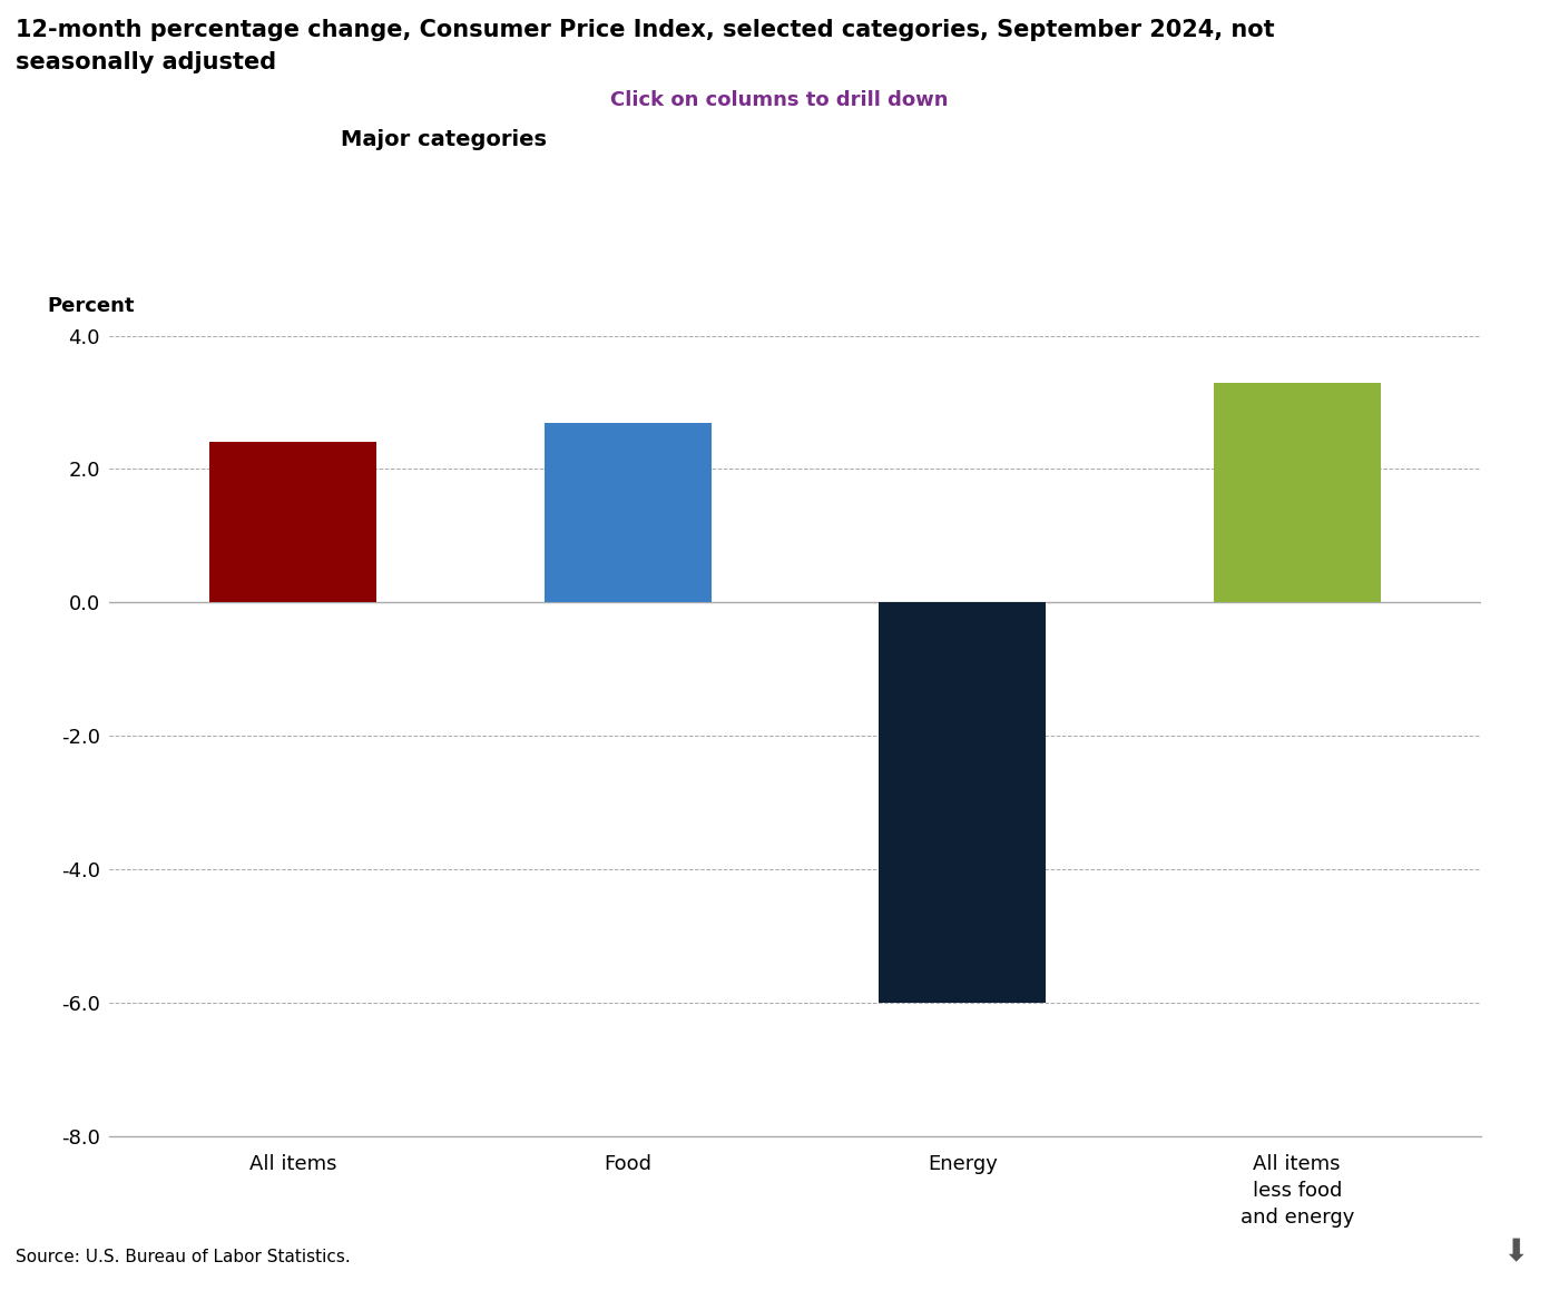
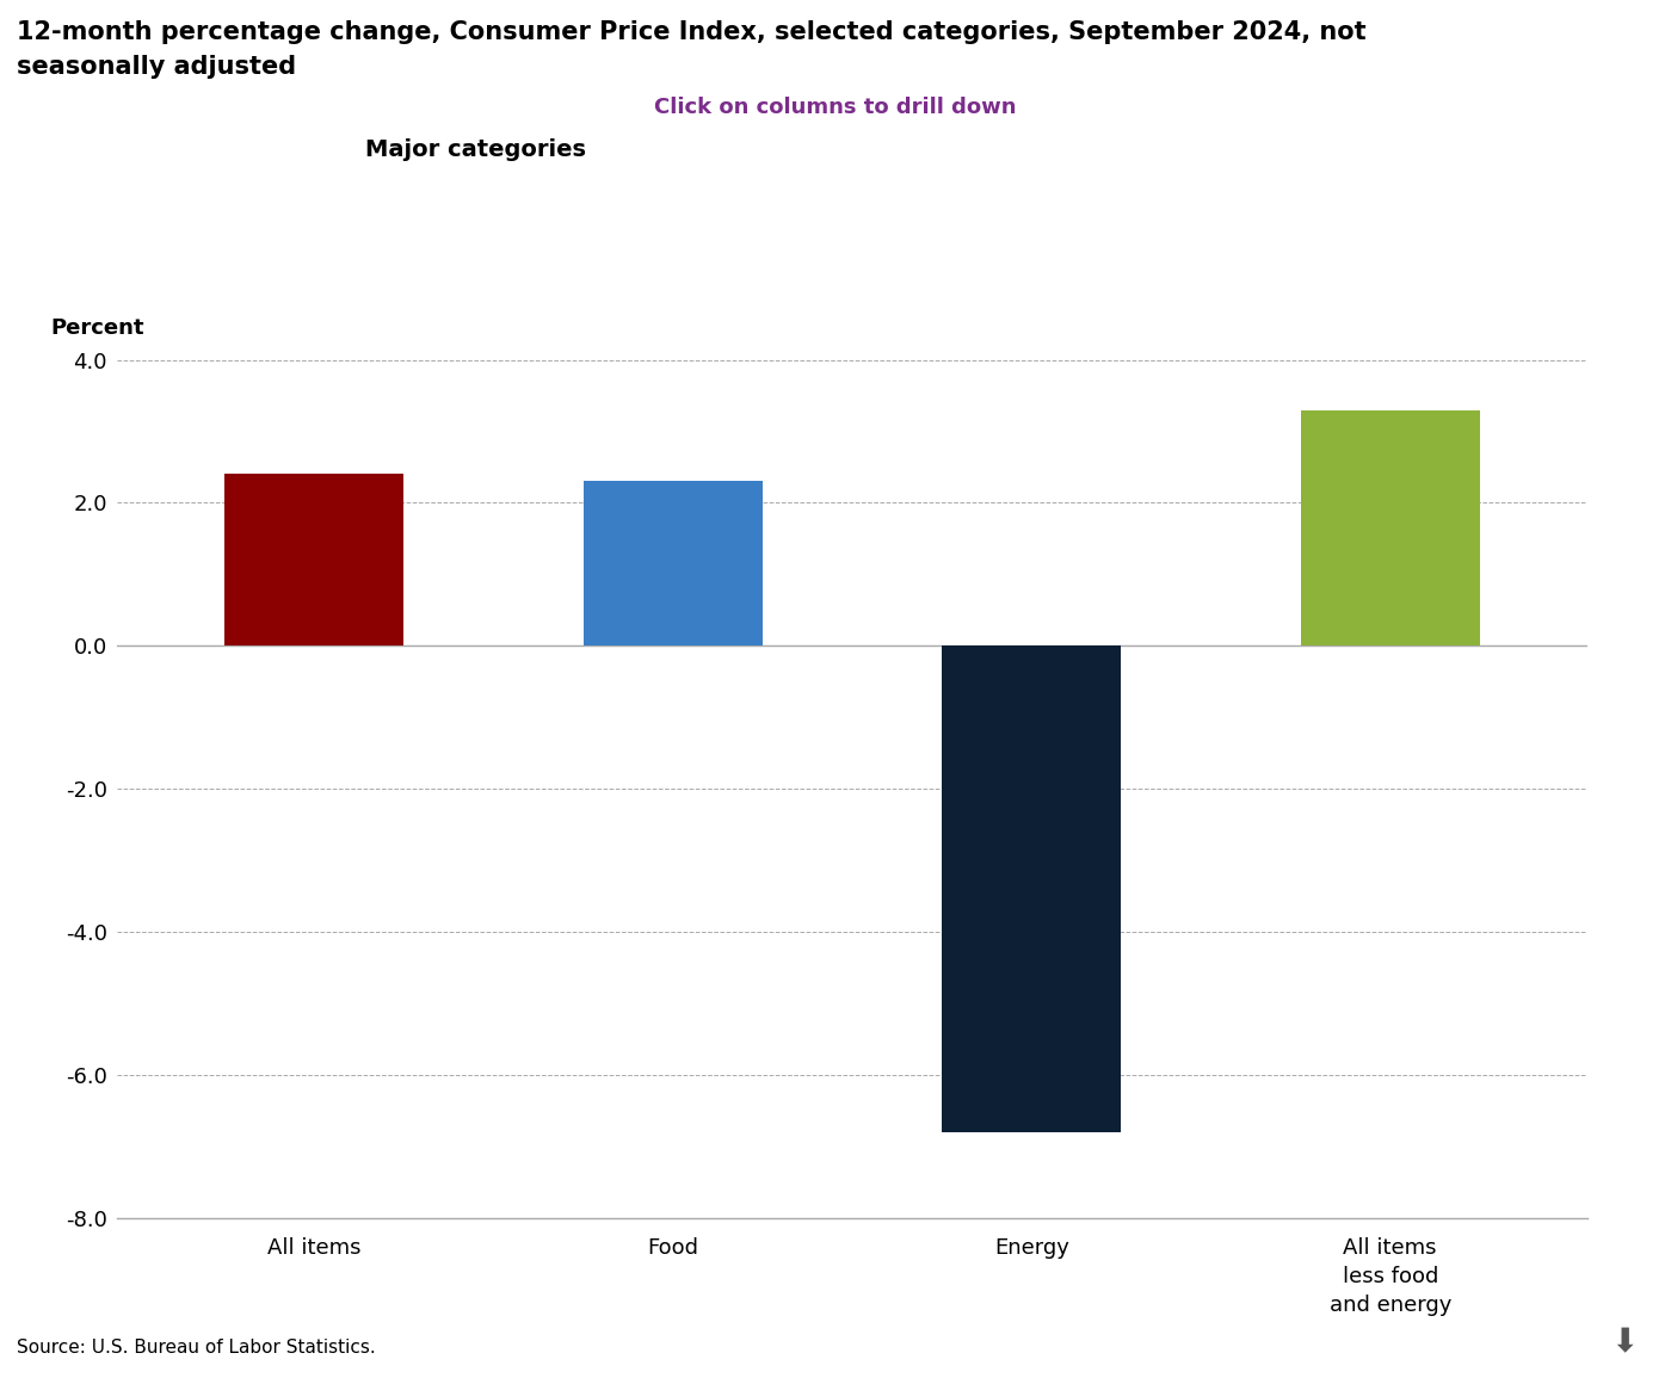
Food: 2.7 -> 2.3
Energy: -6.0 -> -6.8
